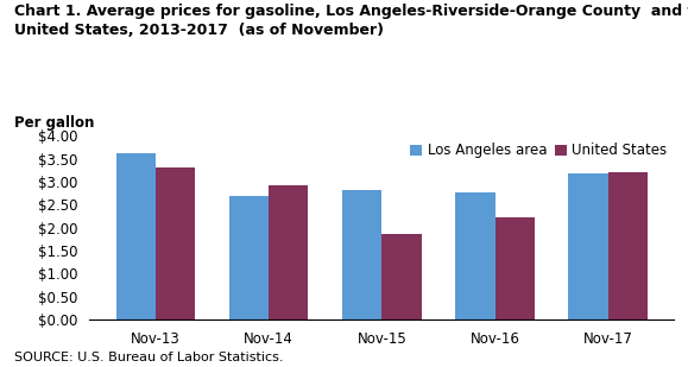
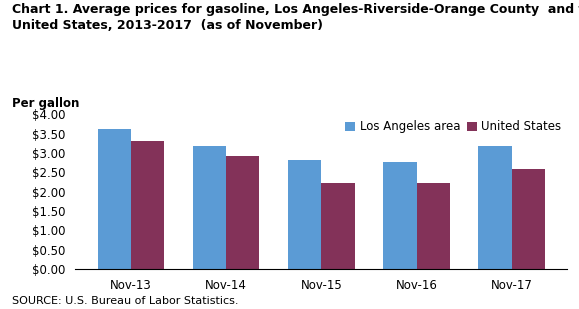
Los Angeles area/Nov-14: $2.70 -> $3.17
United States/Nov-15: $1.85 -> $2.23
United States/Nov-17: $3.20 -> $2.59
